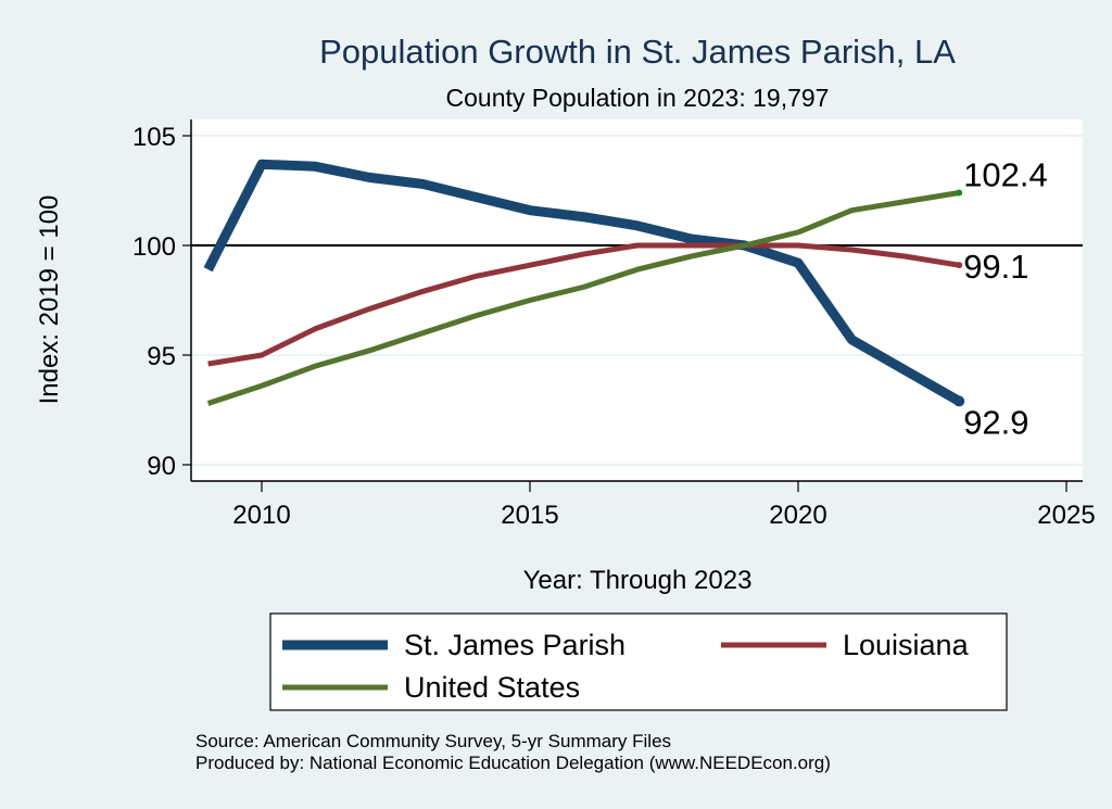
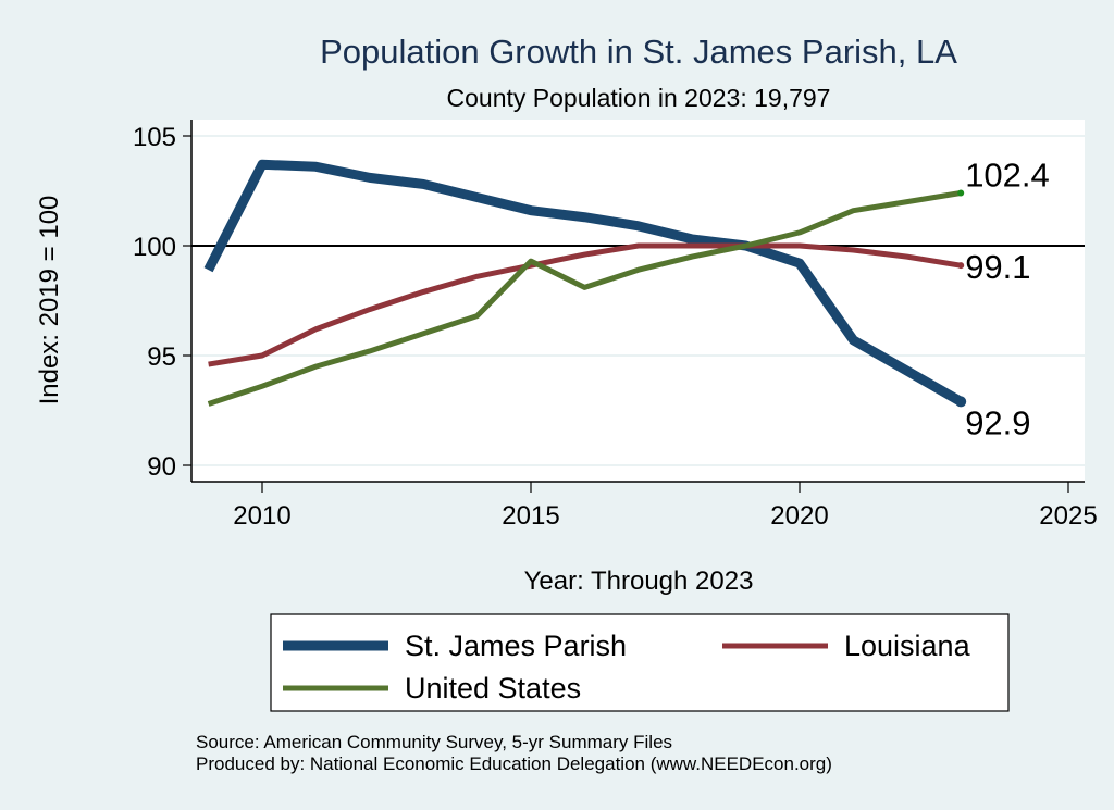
United States/2015: 97.5 -> 99.3
